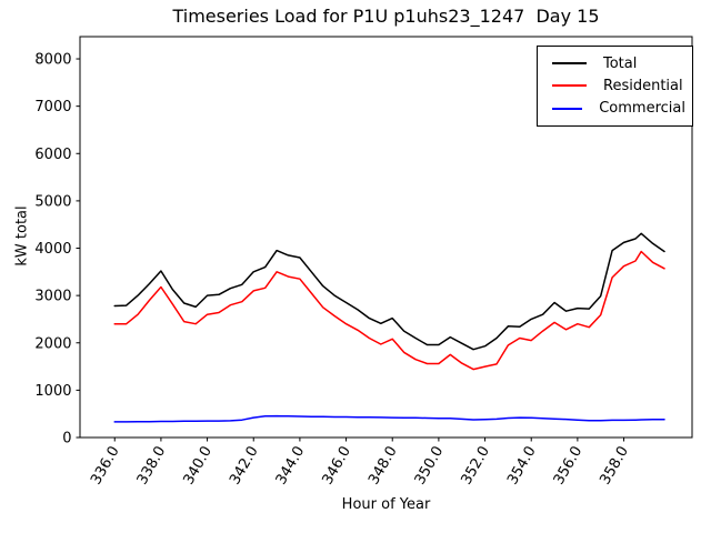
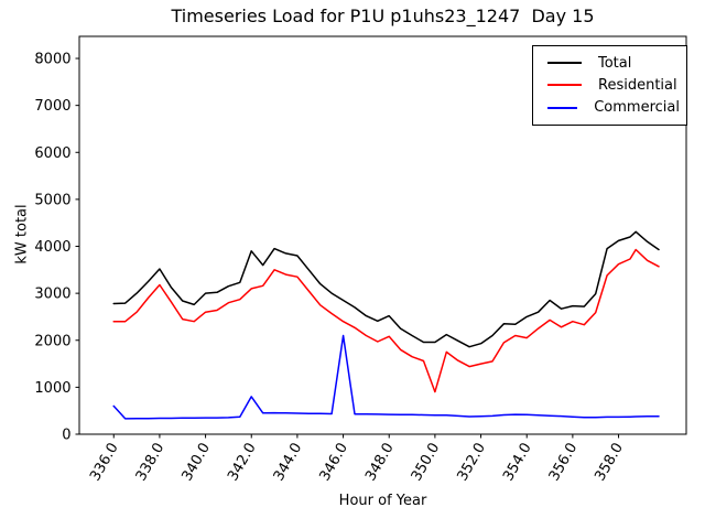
Commercial/336.0: 300 -> 600
Total/342.0: 3500 -> 3900
Commercial/342.0: 400 -> 800
Commercial/346.0: 400 -> 2100
Residential/350.0: 1600 -> 900
